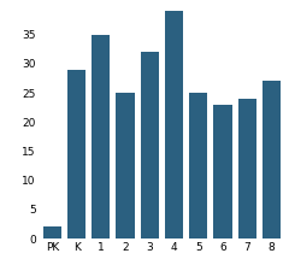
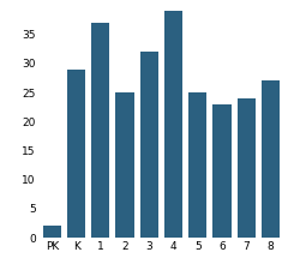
1: 35 -> 37
